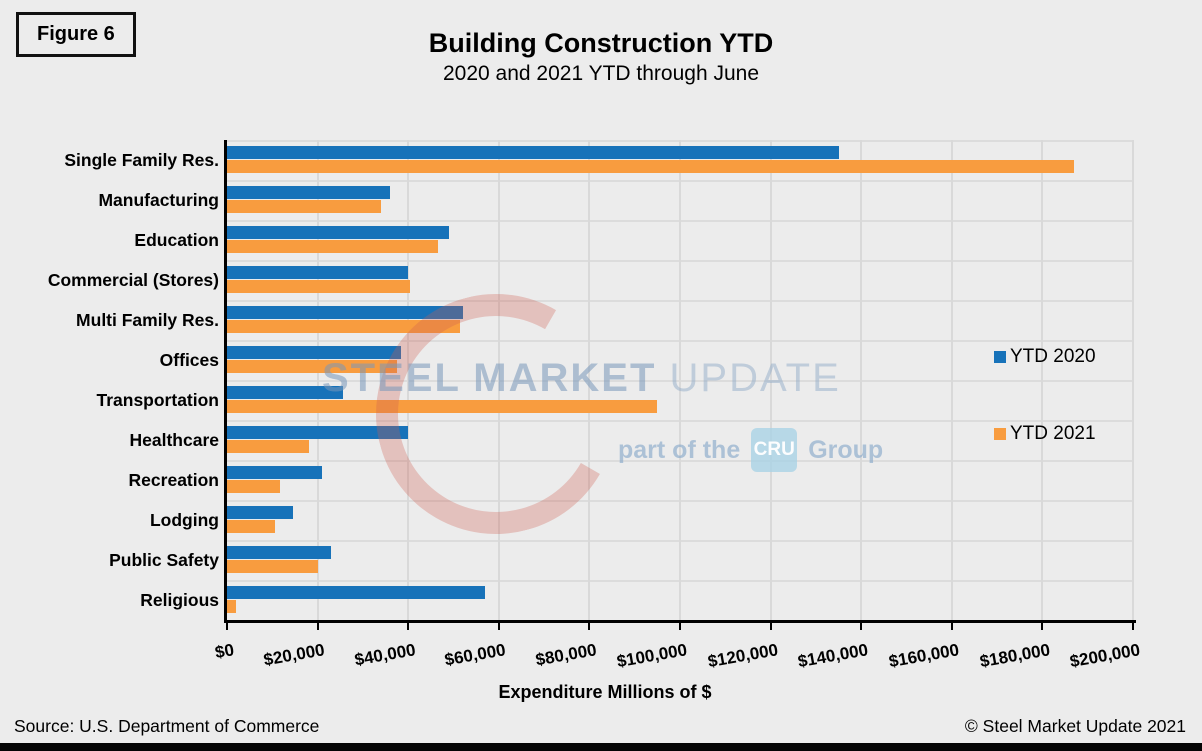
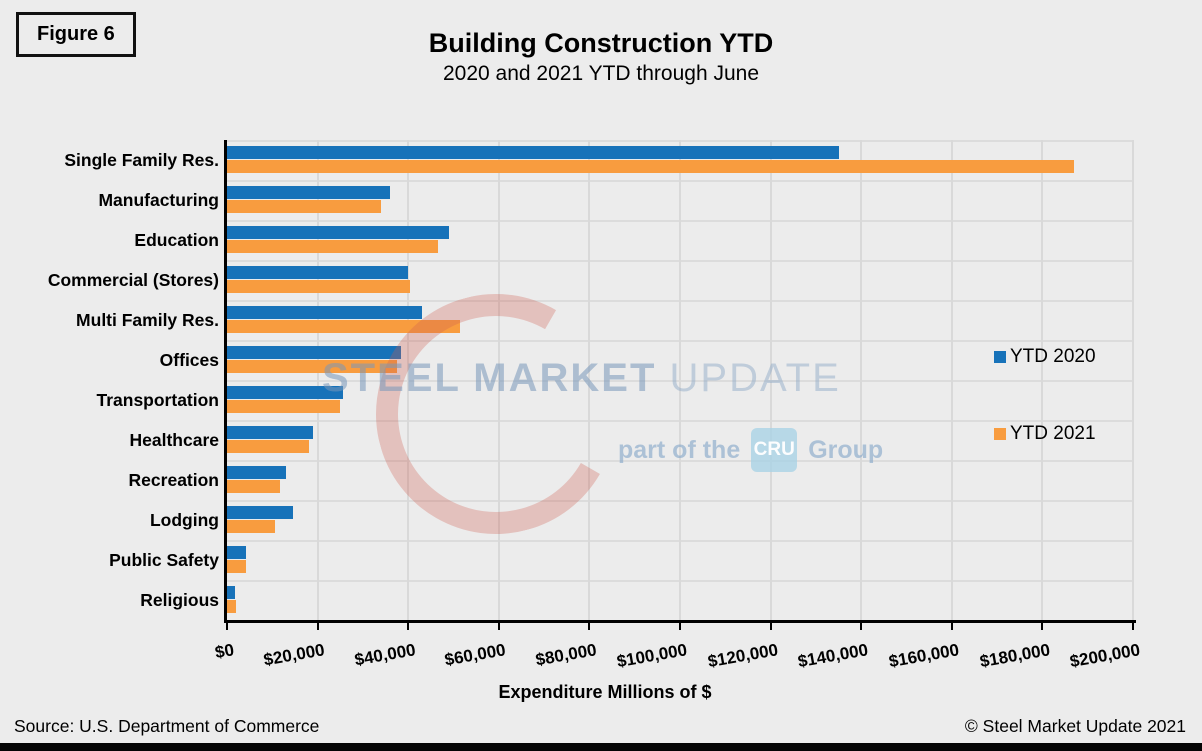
YTD 2020/Multi Family Res.: $52000 -> $43000
YTD 2021/Transportation: $95000 -> $25000
YTD 2020/Healthcare: $40000 -> $19000
YTD 2020/Recreation: $21000 -> $13000
YTD 2020/Public Safety: $23000 -> $4000
YTD 2021/Public Safety: $20000 -> $4000
YTD 2020/Religious: $57000 -> $2000
